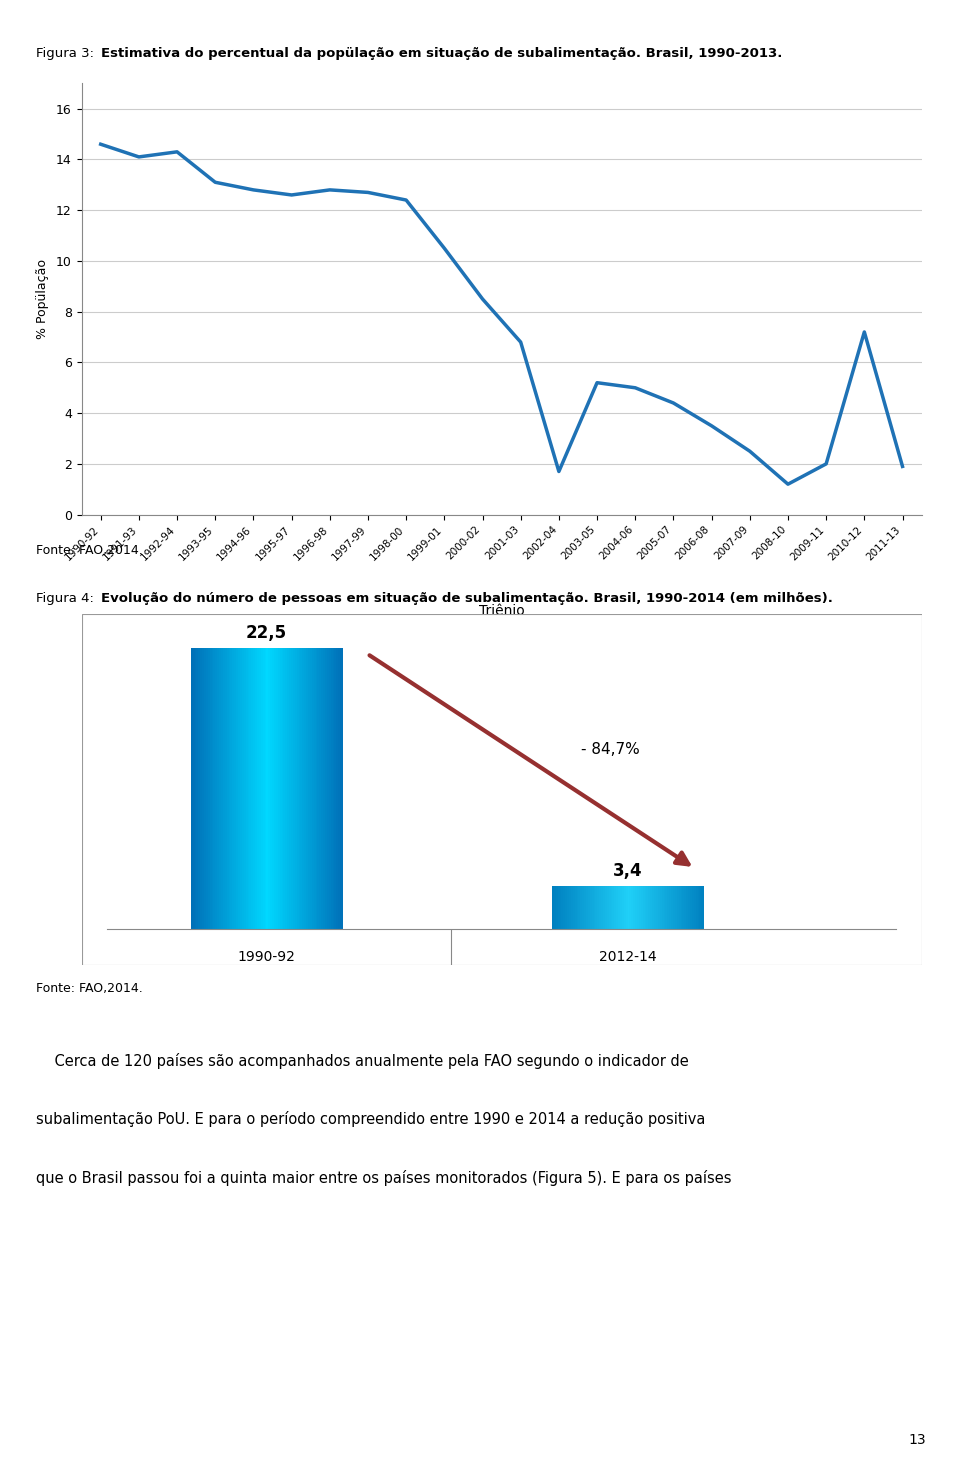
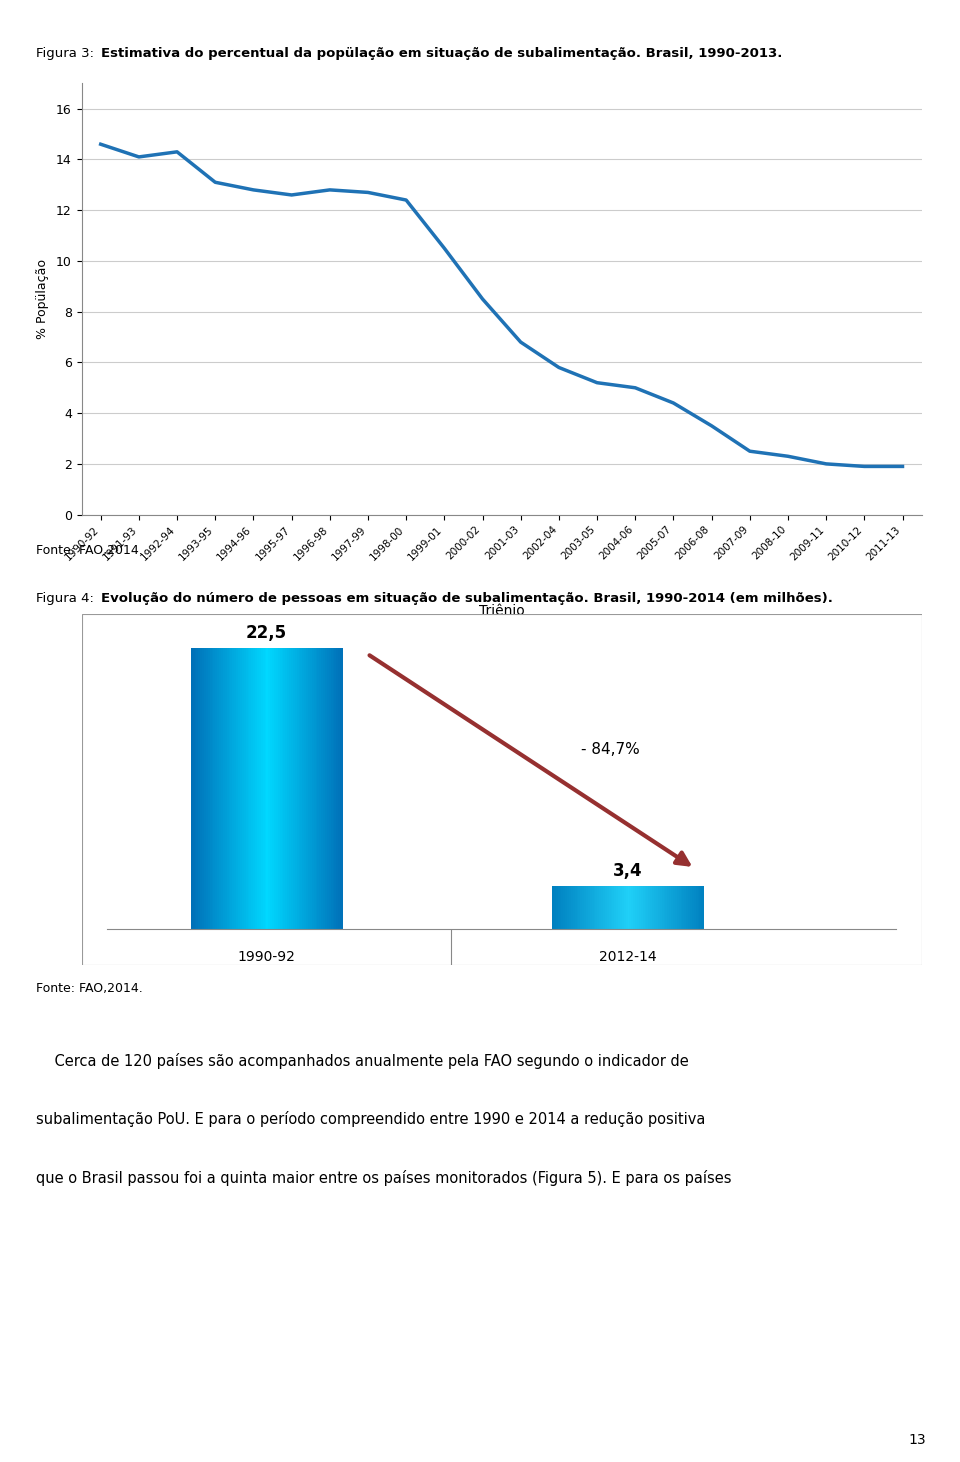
2002-04: 1.7 -> 5.8
2008-10: 1.2 -> 2.3
2010-12: 7.2 -> 1.9
